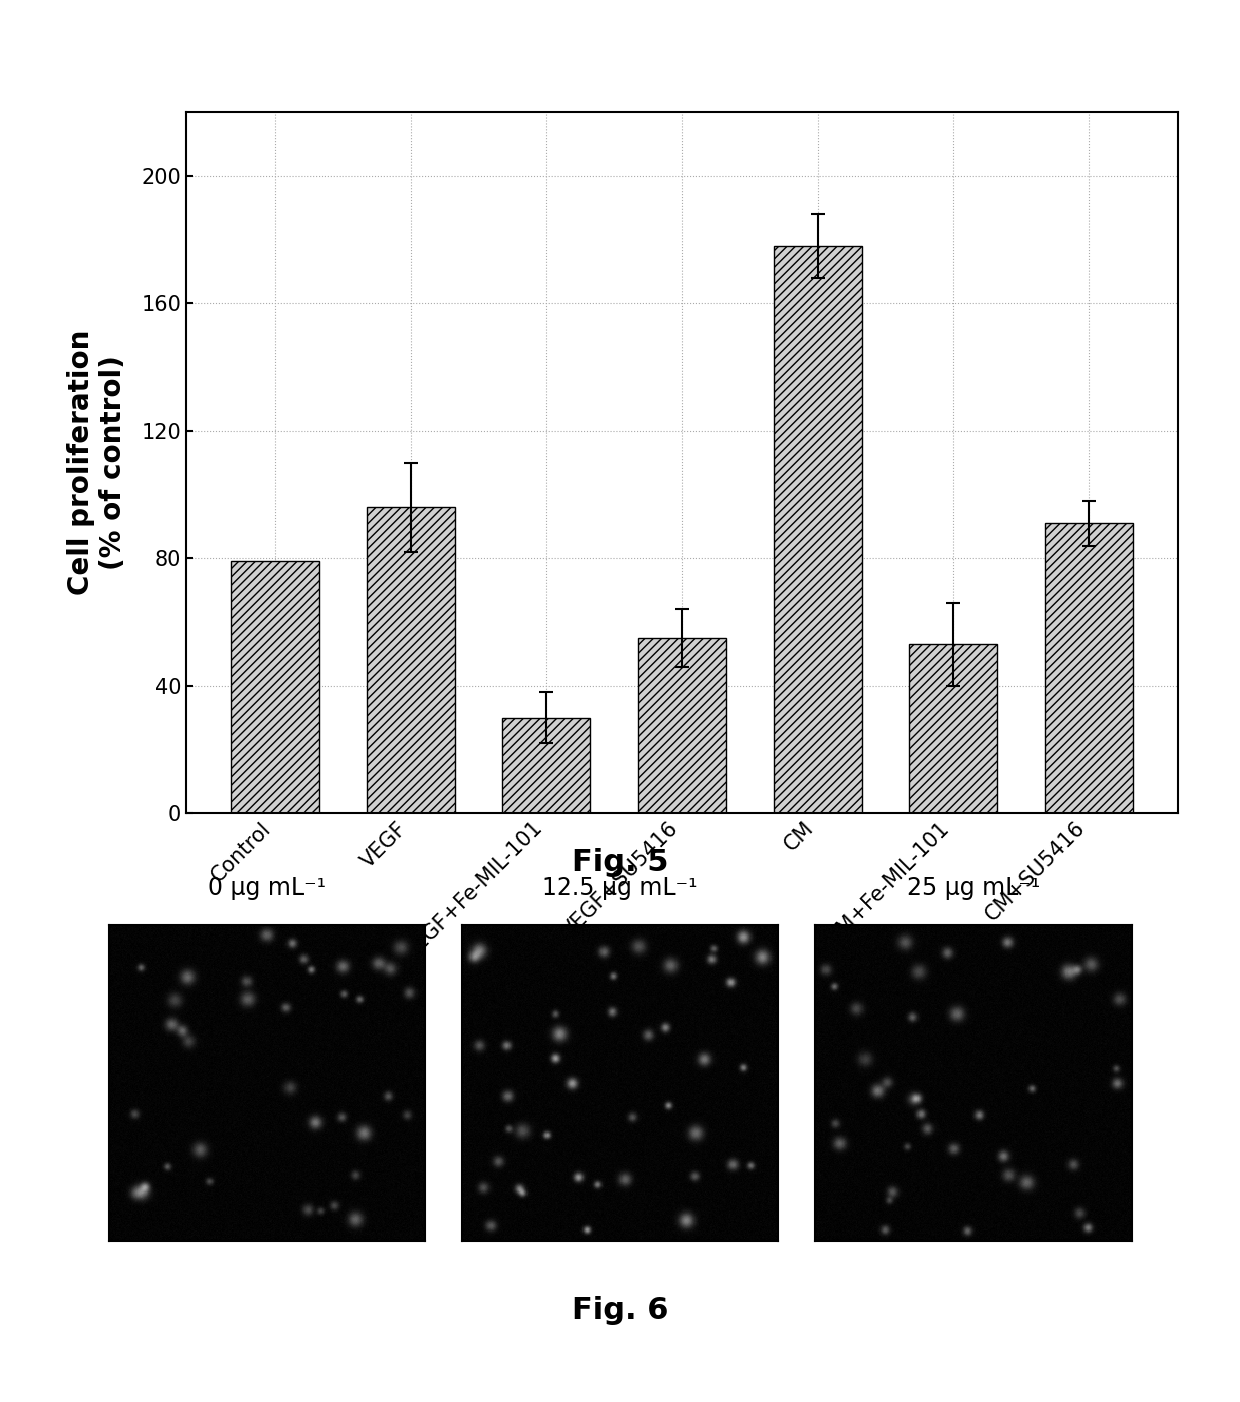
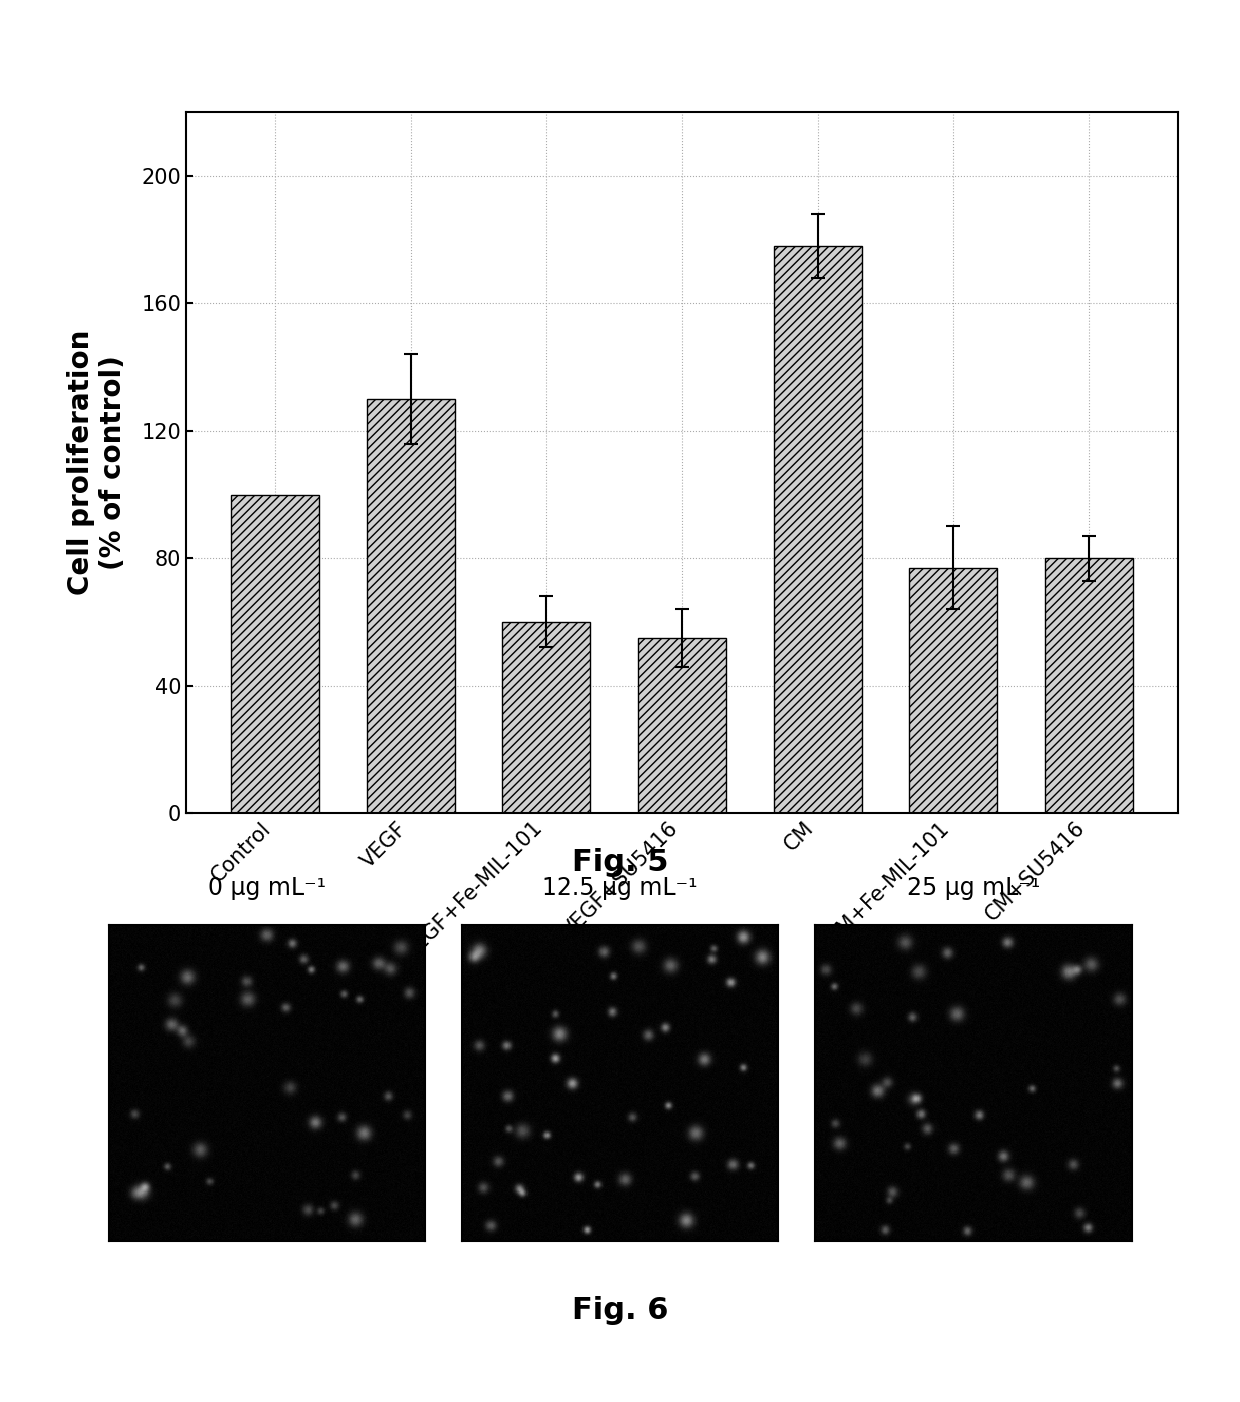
Control: 79 -> 100
VEGF: 96 -> 130
VEGF+Fe-MIL-101: 30 -> 60
CM+Fe-MIL-101: 53 -> 77
CM+SU5416: 91 -> 80
